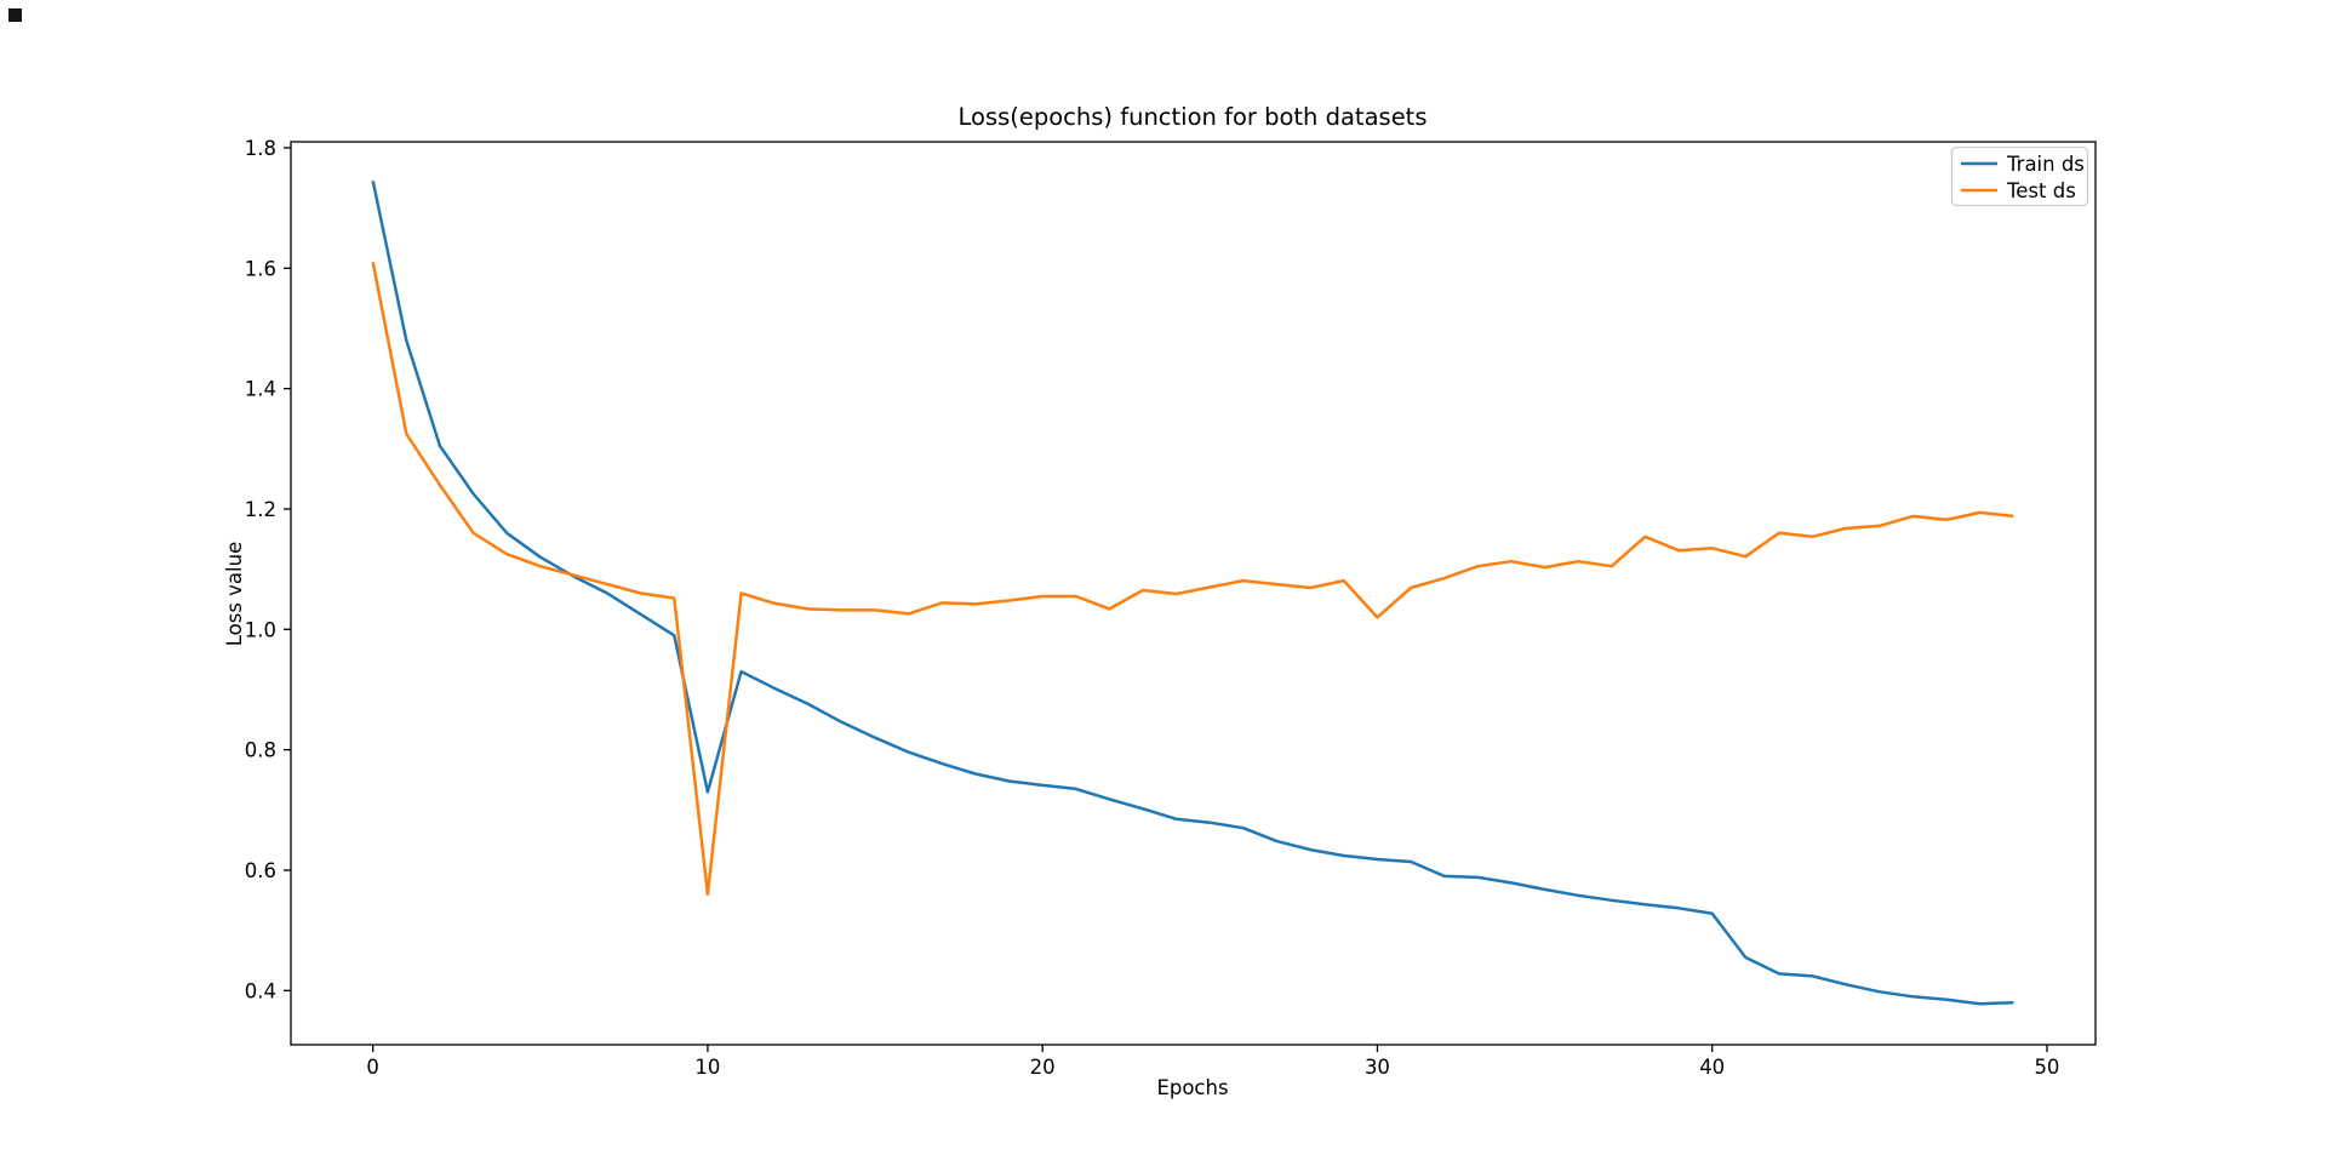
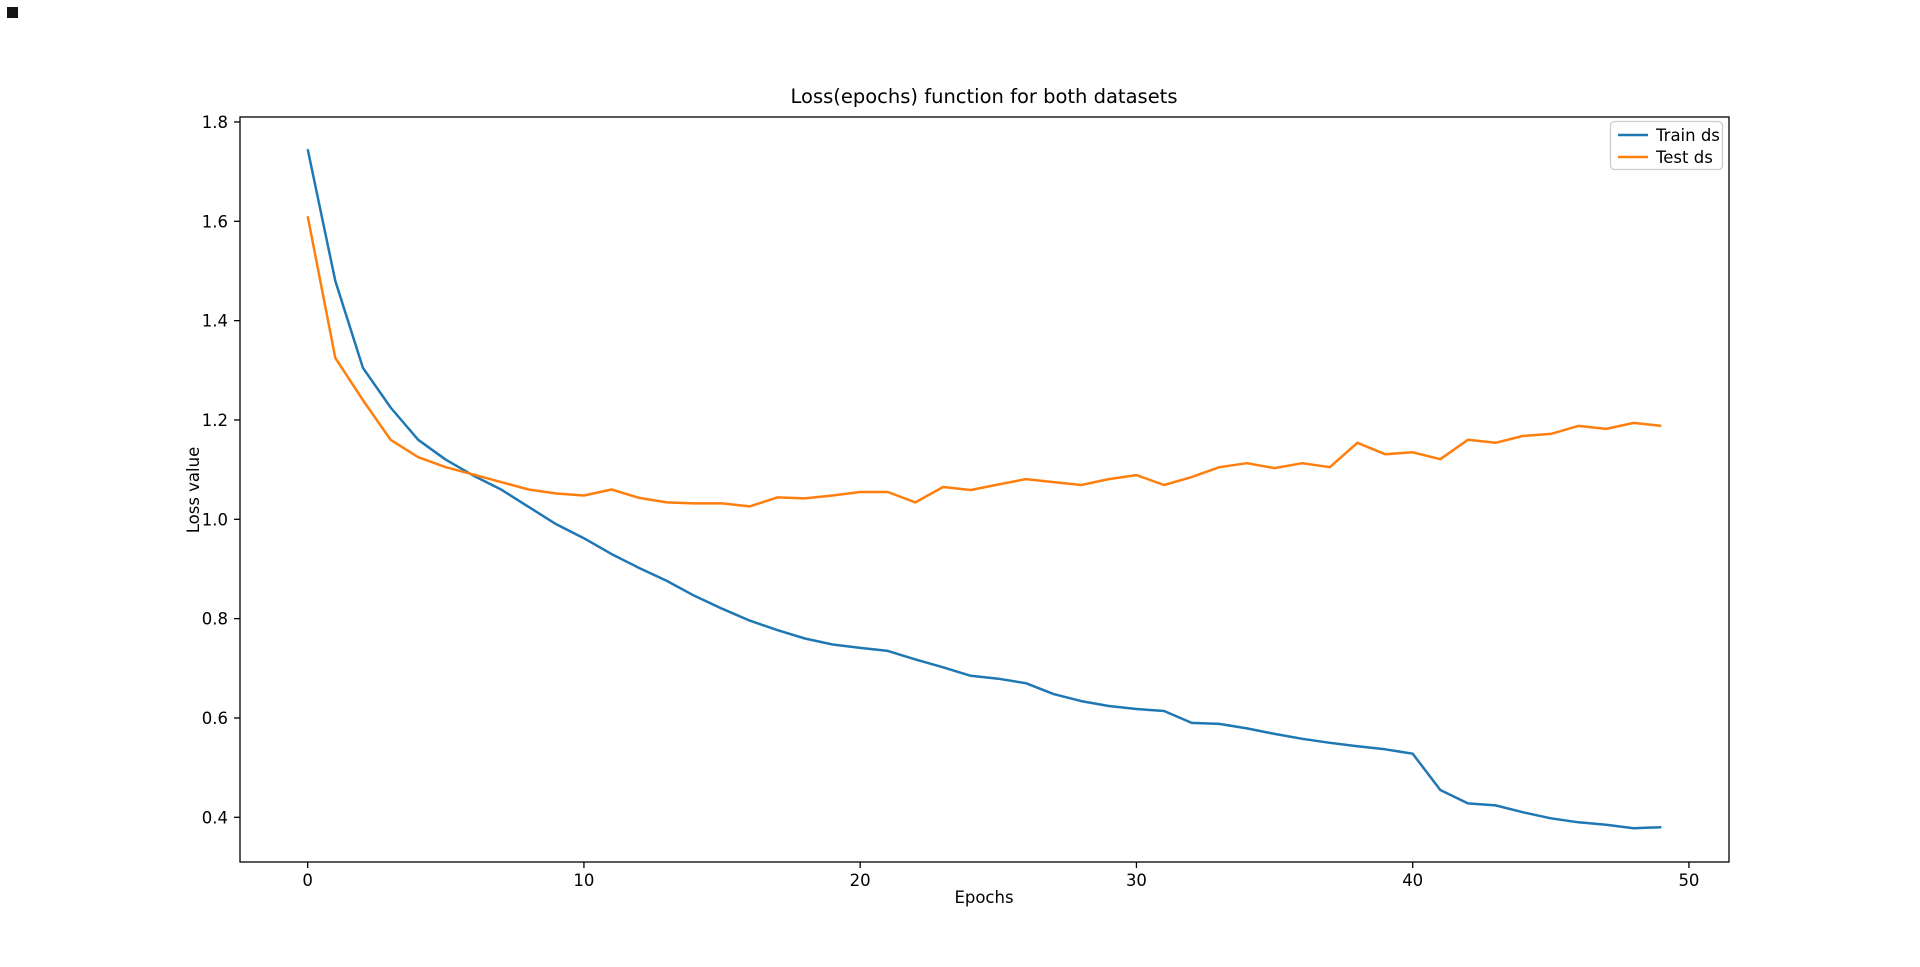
Train ds/10: 0.73 -> 0.96
Test ds/10: 0.56 -> 1.05
Test ds/30: 1.02 -> 1.09
